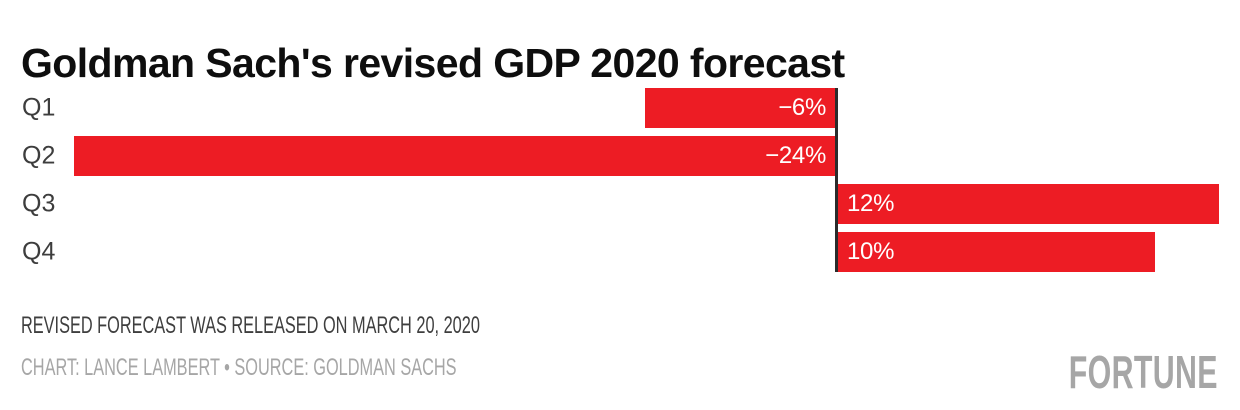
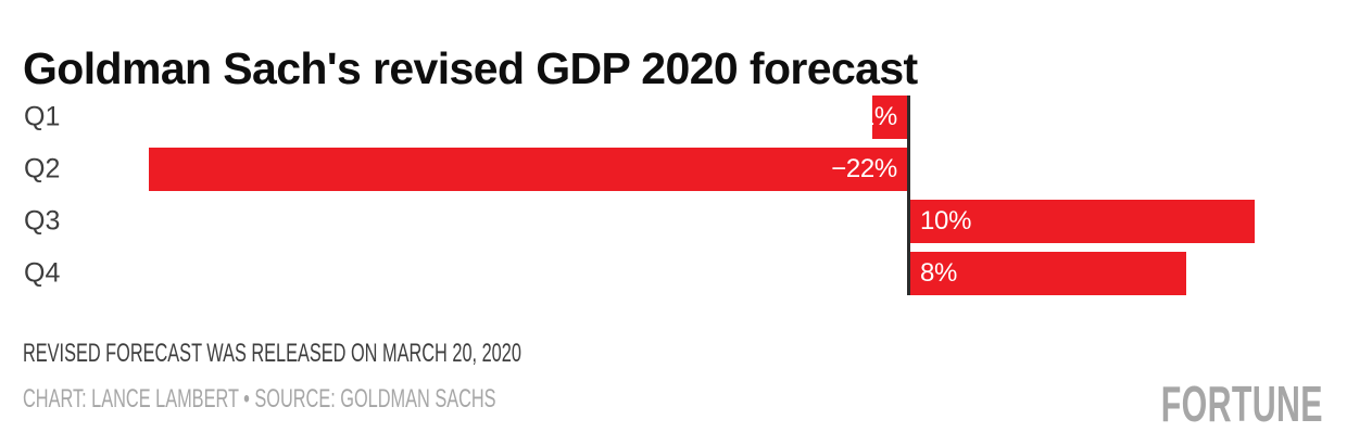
Q1: −6% -> −1%
Q2: −24% -> −22%
Q3: 12% -> 10%
Q4: 10% -> 8%
